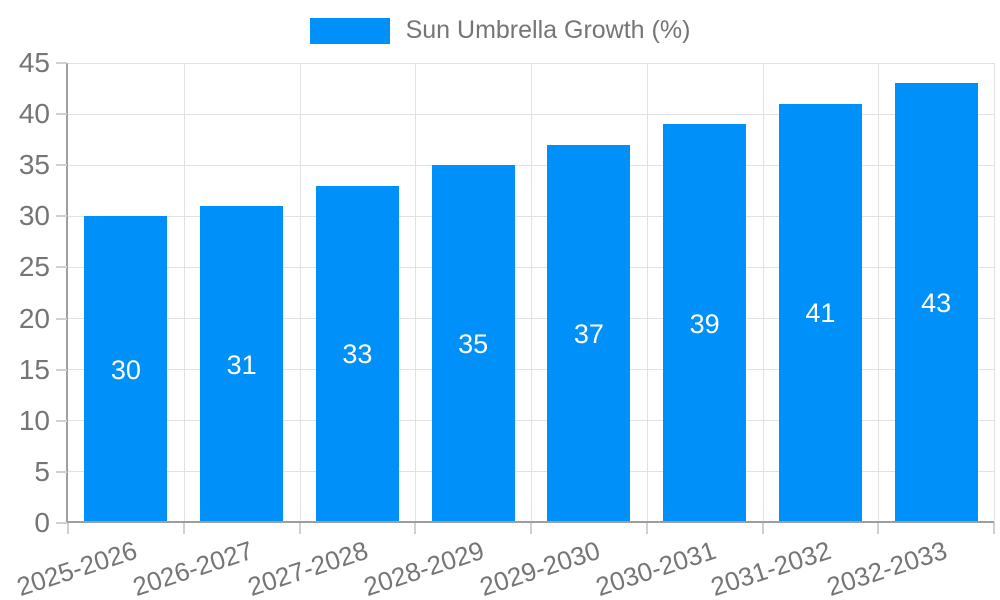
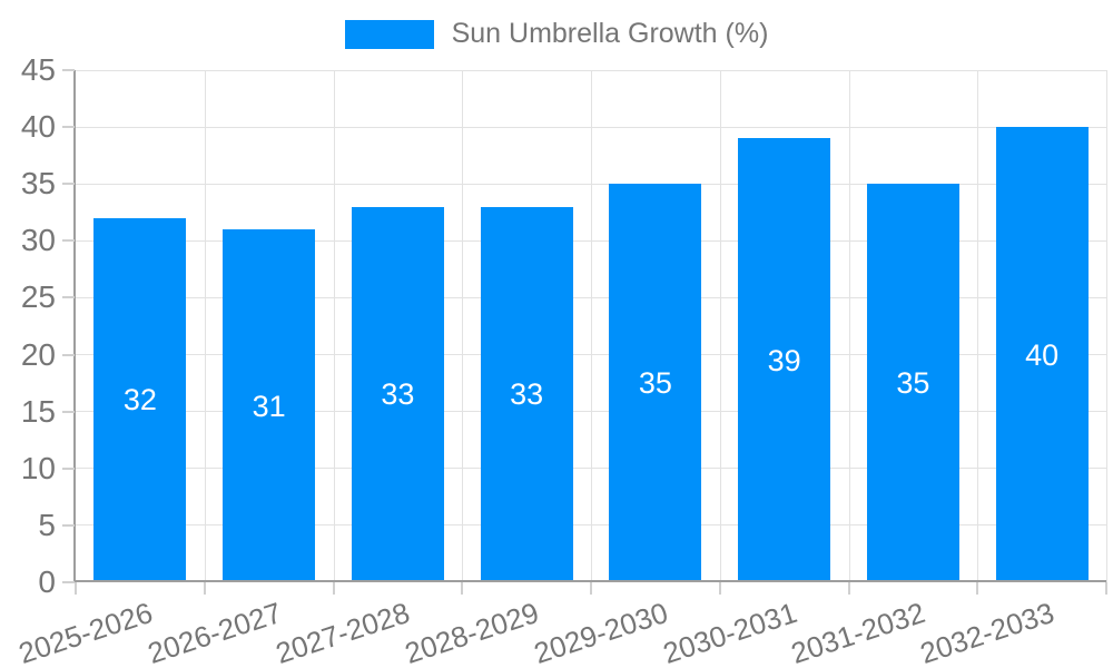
2025-2026: 30 -> 32
2028-2029: 35 -> 33
2029-2030: 37 -> 35
2031-2032: 41 -> 35
2032-2033: 43 -> 40
